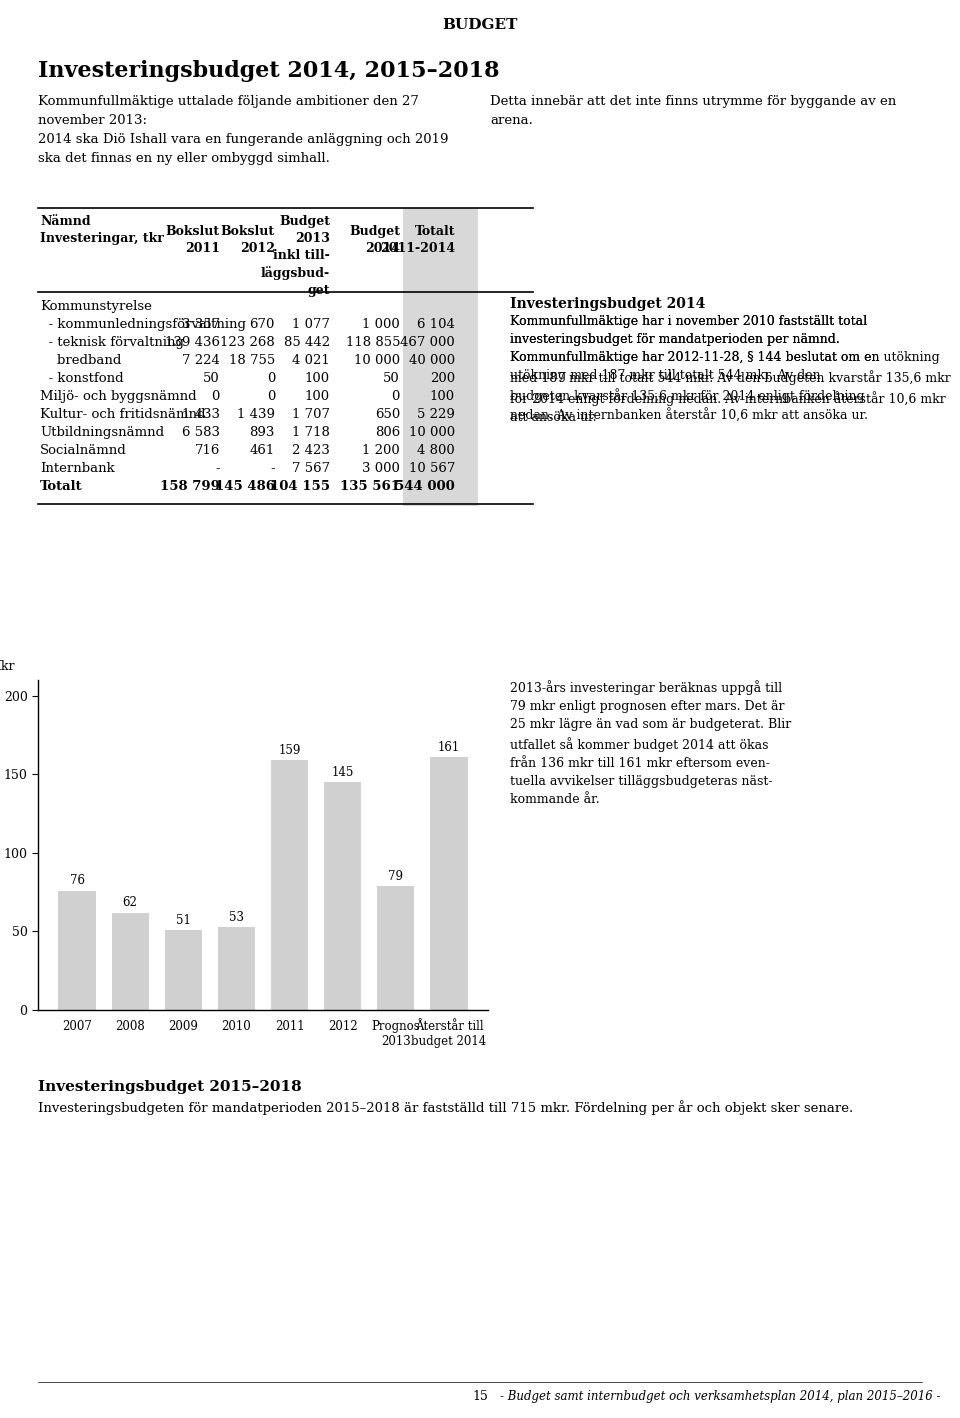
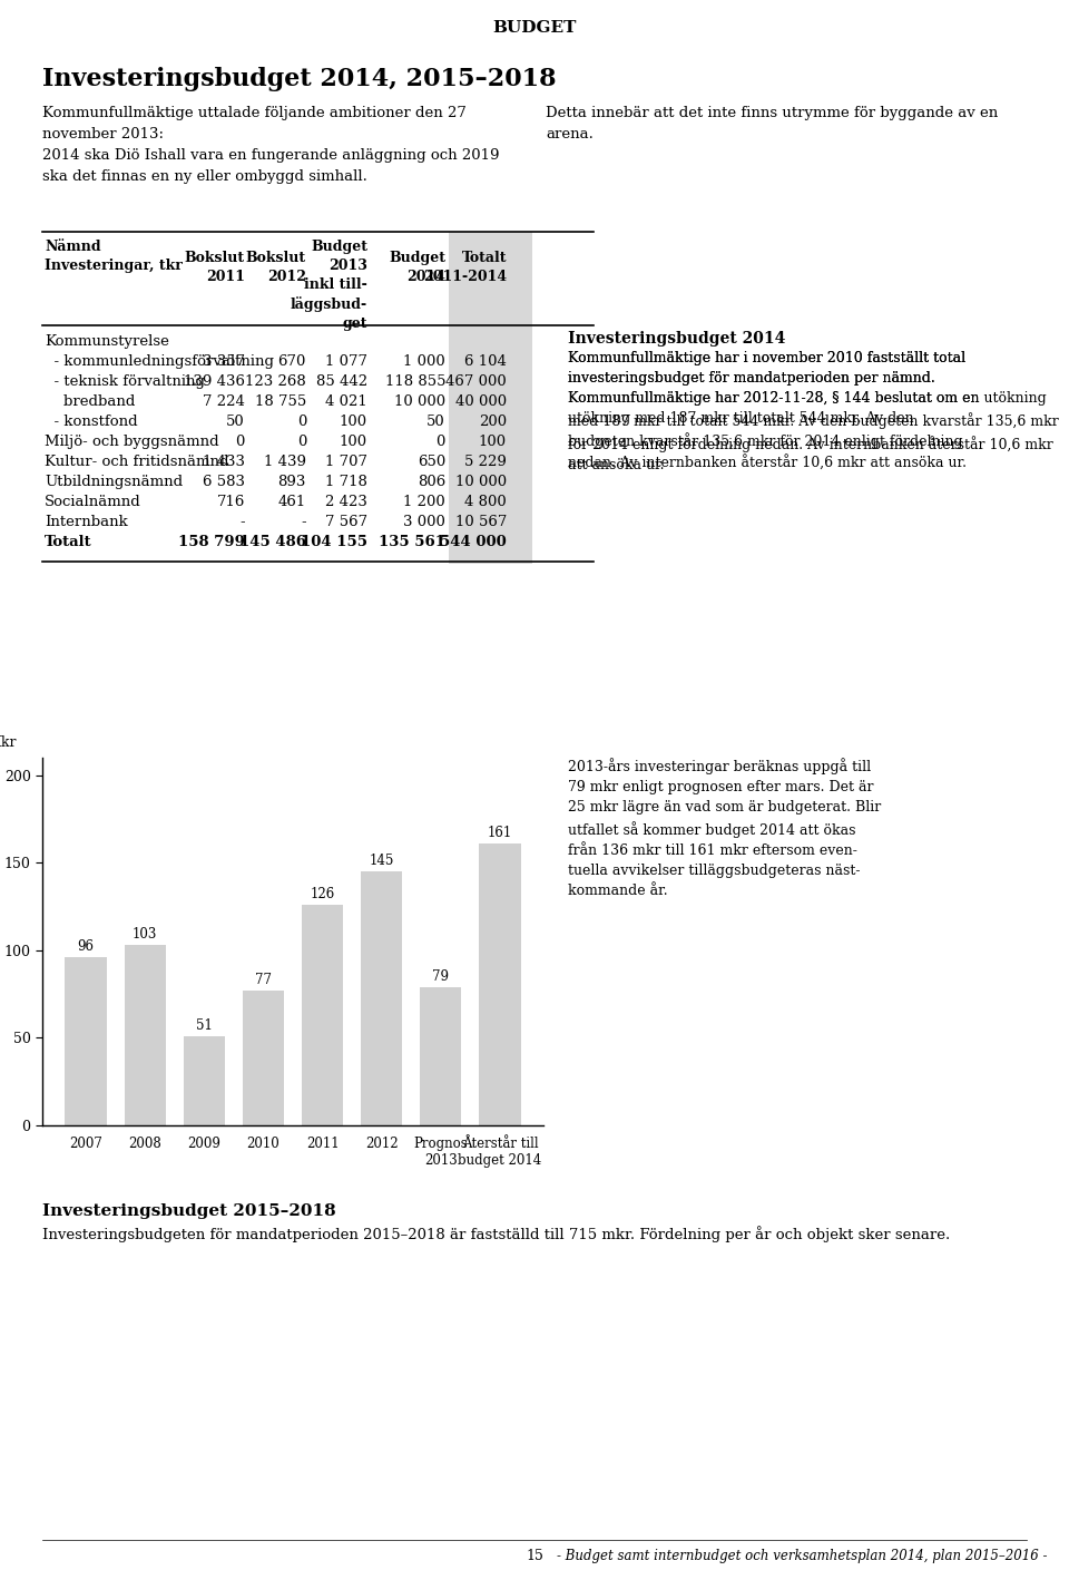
2007: 76 -> 96
2008: 62 -> 103
2010: 53 -> 77
2011: 159 -> 126
